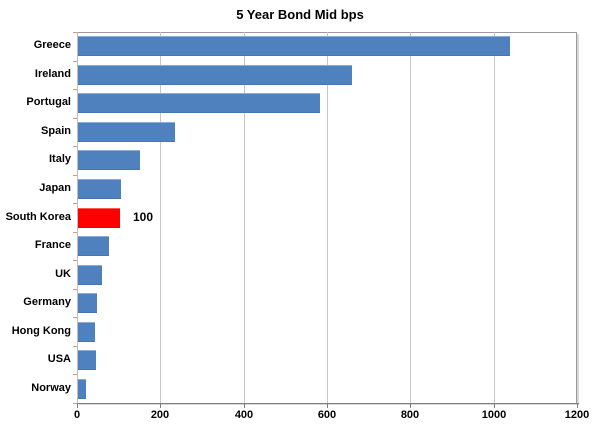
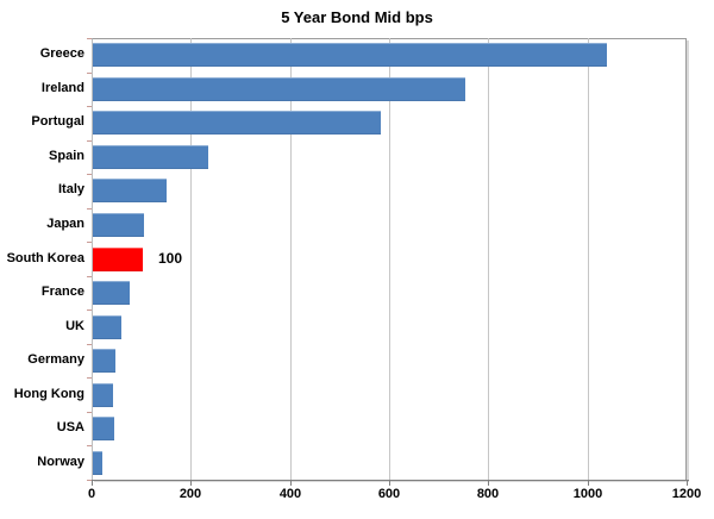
Ireland: 660 -> 750
